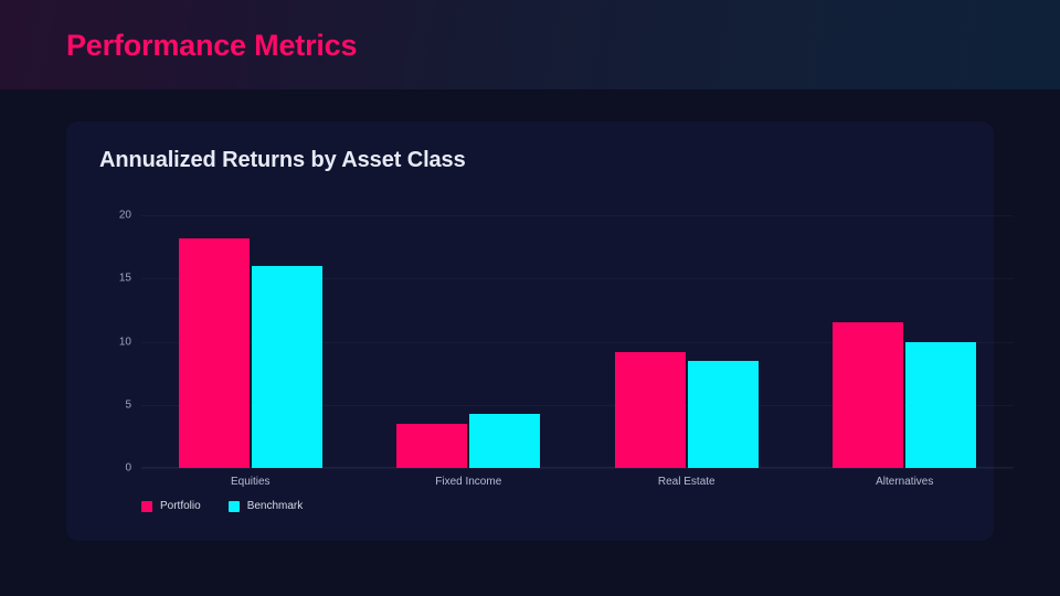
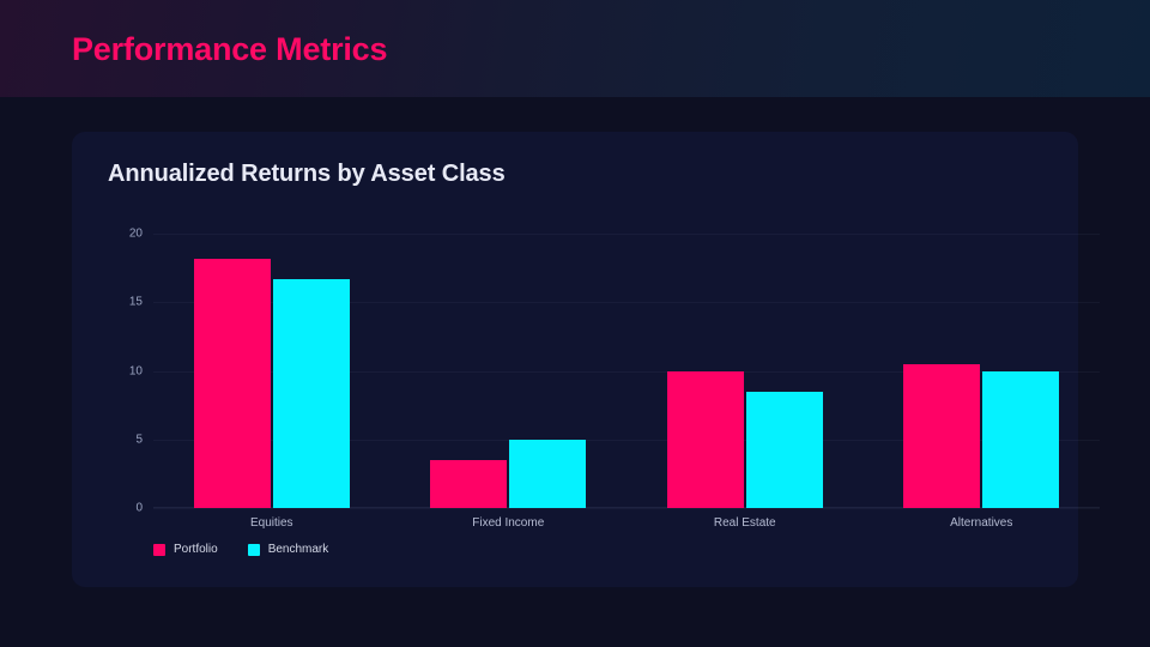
Benchmark/Equities: 16.0 -> 16.7
Benchmark/Fixed Income: 4.3 -> 5.0
Portfolio/Real Estate: 9.2 -> 10.0
Portfolio/Alternatives: 11.5 -> 10.5
